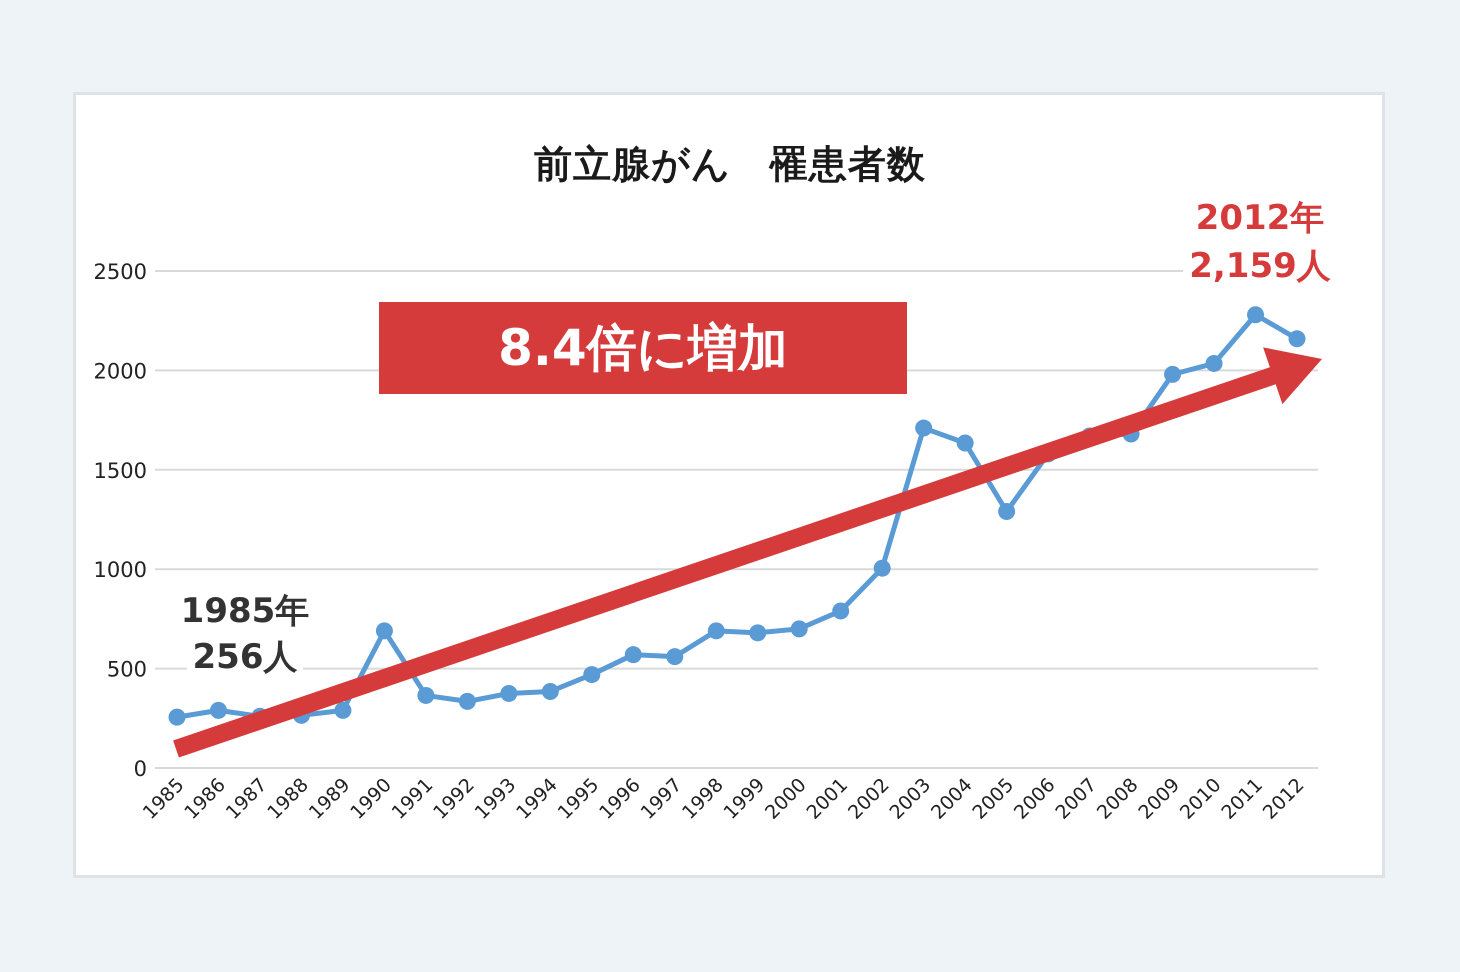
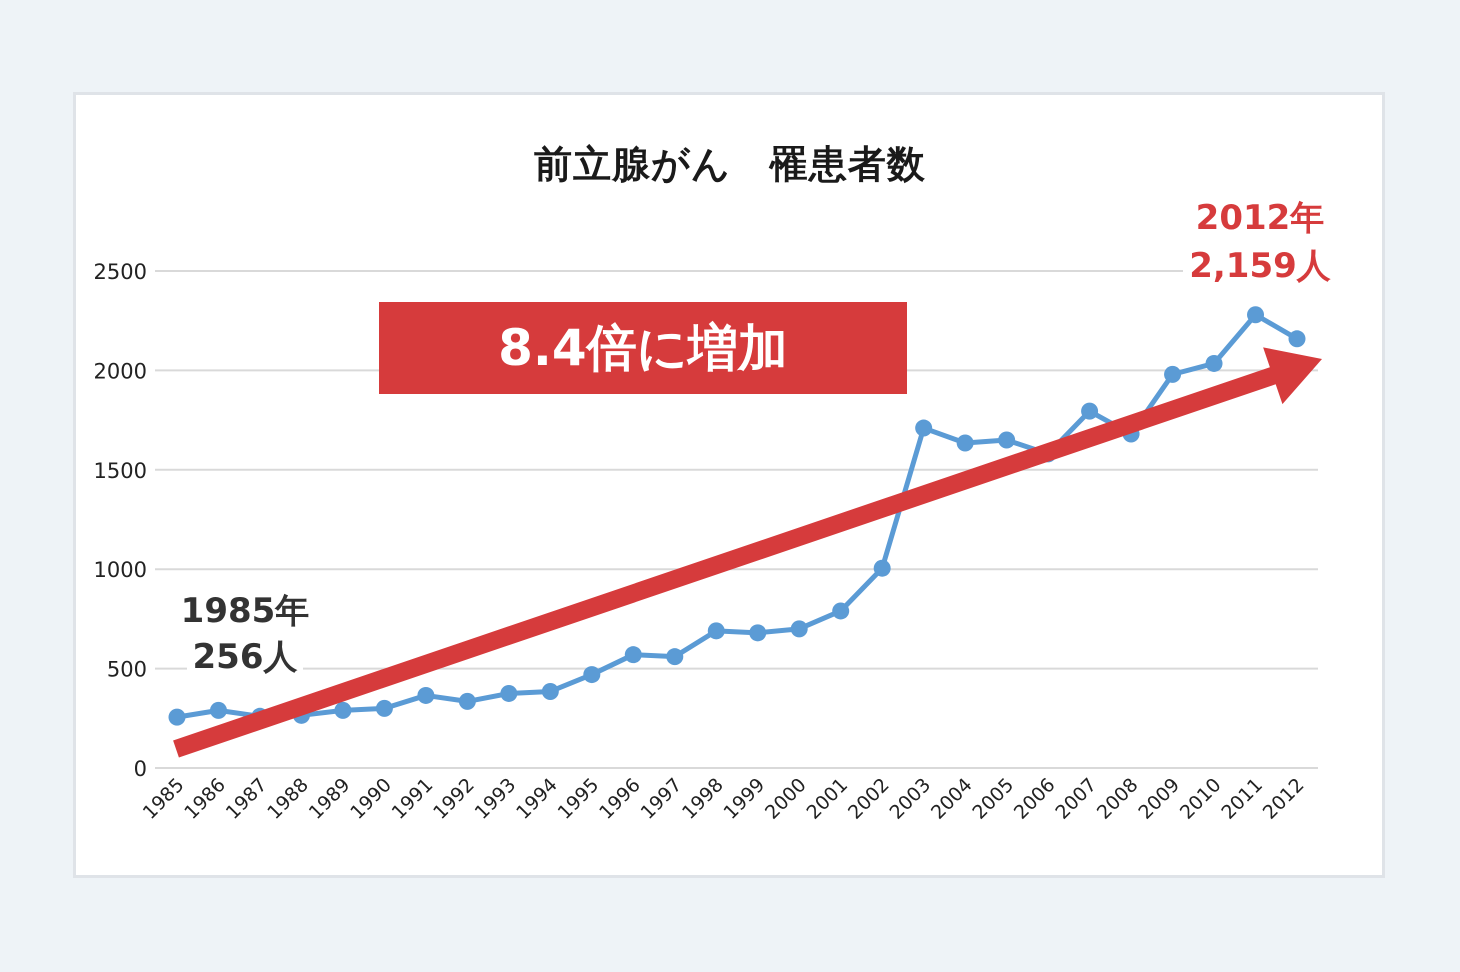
1990: 690 -> 300
2005: 1290 -> 1650
2007: 1670 -> 1800
